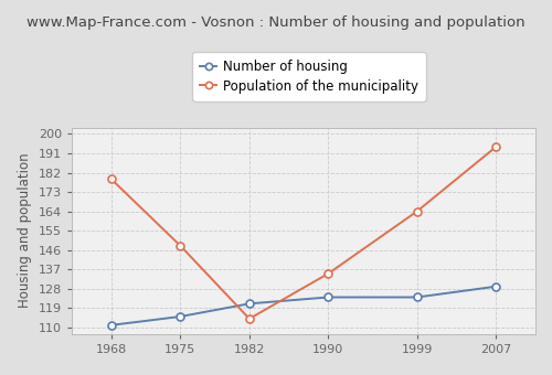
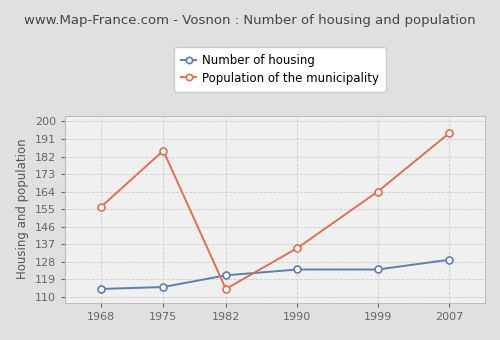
Number of housing/1968: 111 -> 114
Population of the municipality/1968: 179 -> 156
Population of the municipality/1975: 148 -> 185
